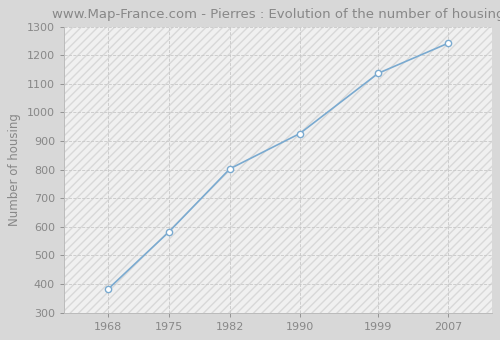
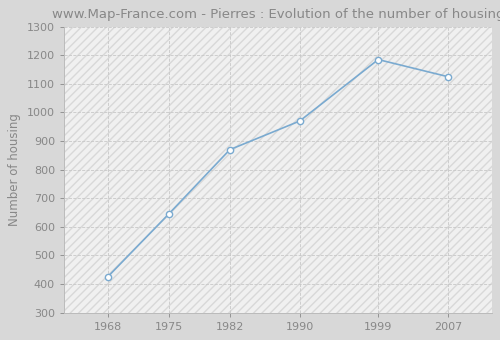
1968: 381 -> 425
1975: 582 -> 645
1982: 803 -> 870
1990: 926 -> 970
1999: 1137 -> 1185
2007: 1242 -> 1125
